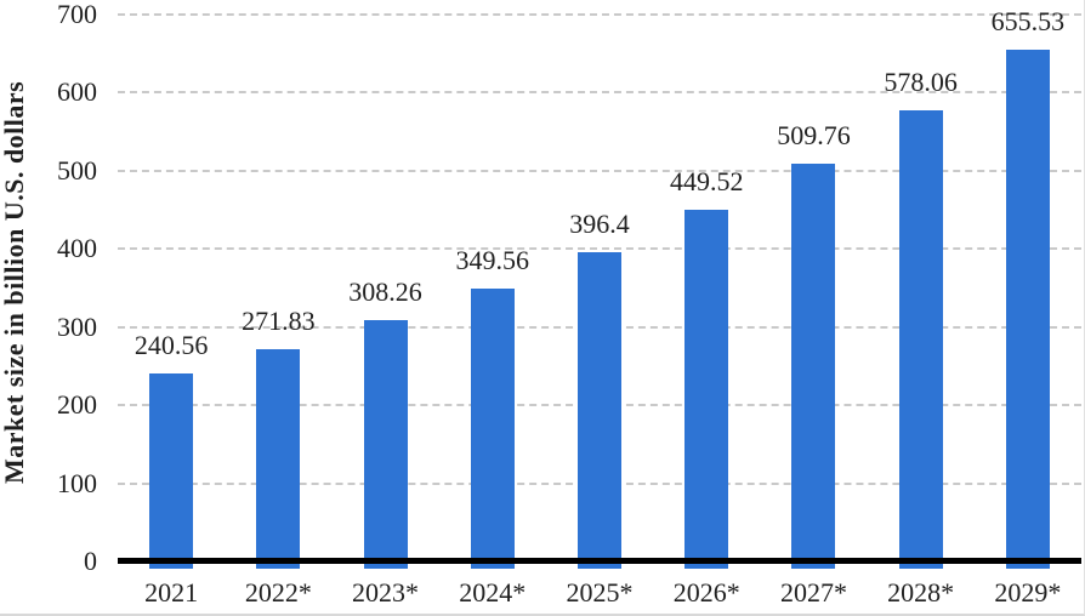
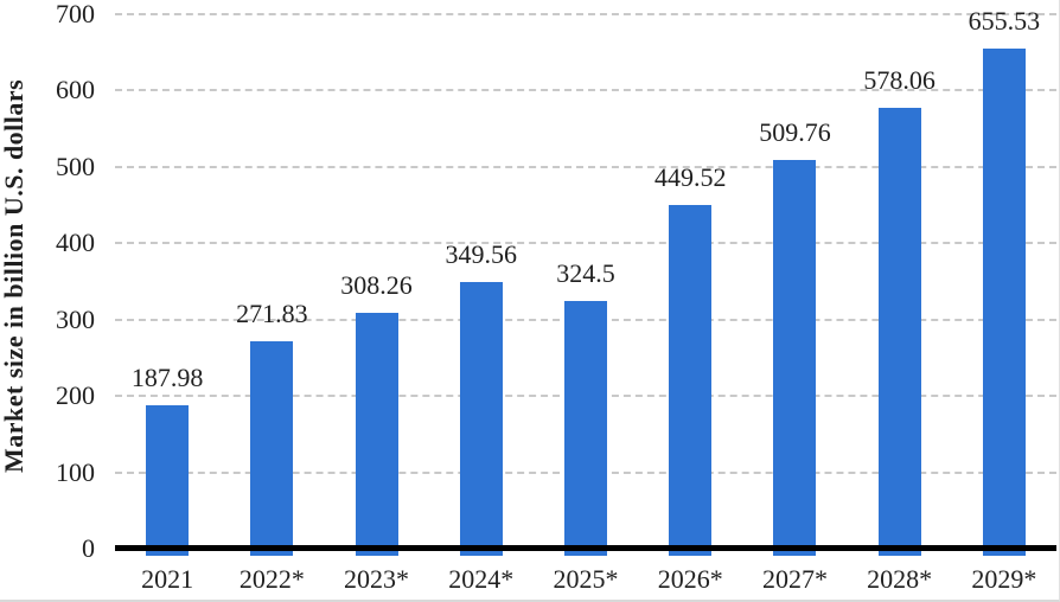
2021: 240.56 -> 187.98
2025*: 396.4 -> 324.5
